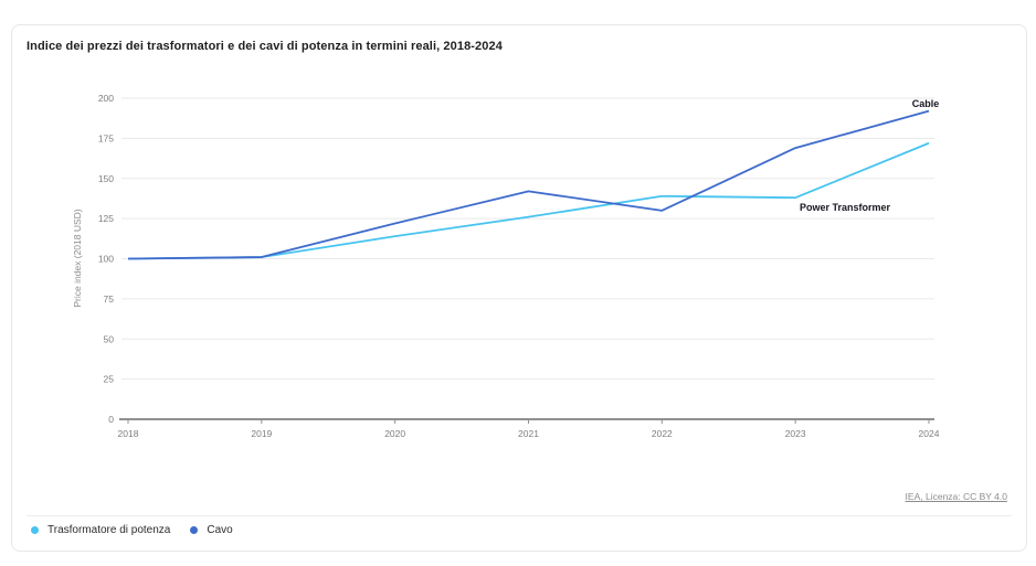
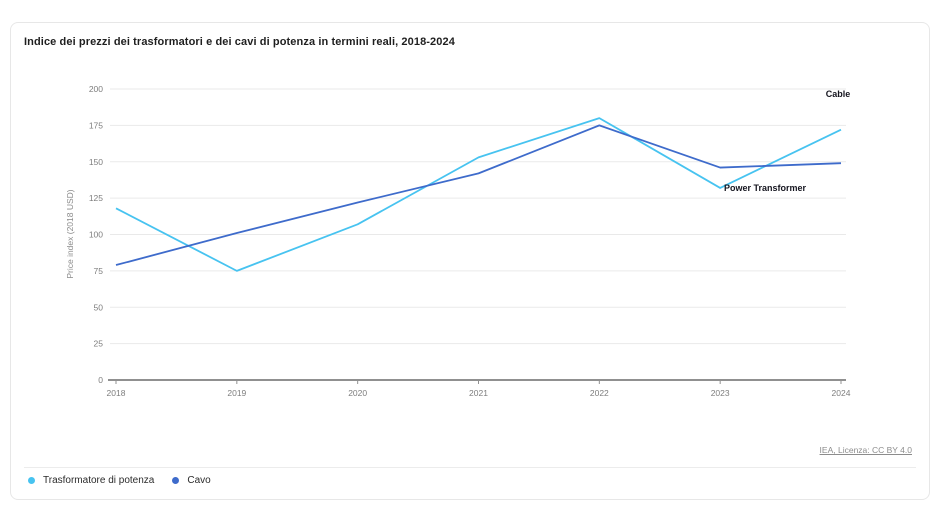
Trasformatore di potenza/2018: 100 -> 118
Cavo/2018: 100 -> 79
Trasformatore di potenza/2019: 101 -> 75
Trasformatore di potenza/2020: 114 -> 107
Trasformatore di potenza/2021: 126 -> 153
Trasformatore di potenza/2022: 139 -> 180
Cavo/2022: 130 -> 175
Trasformatore di potenza/2023: 138 -> 132
Cavo/2023: 169 -> 146
Cavo/2024: 192 -> 149
